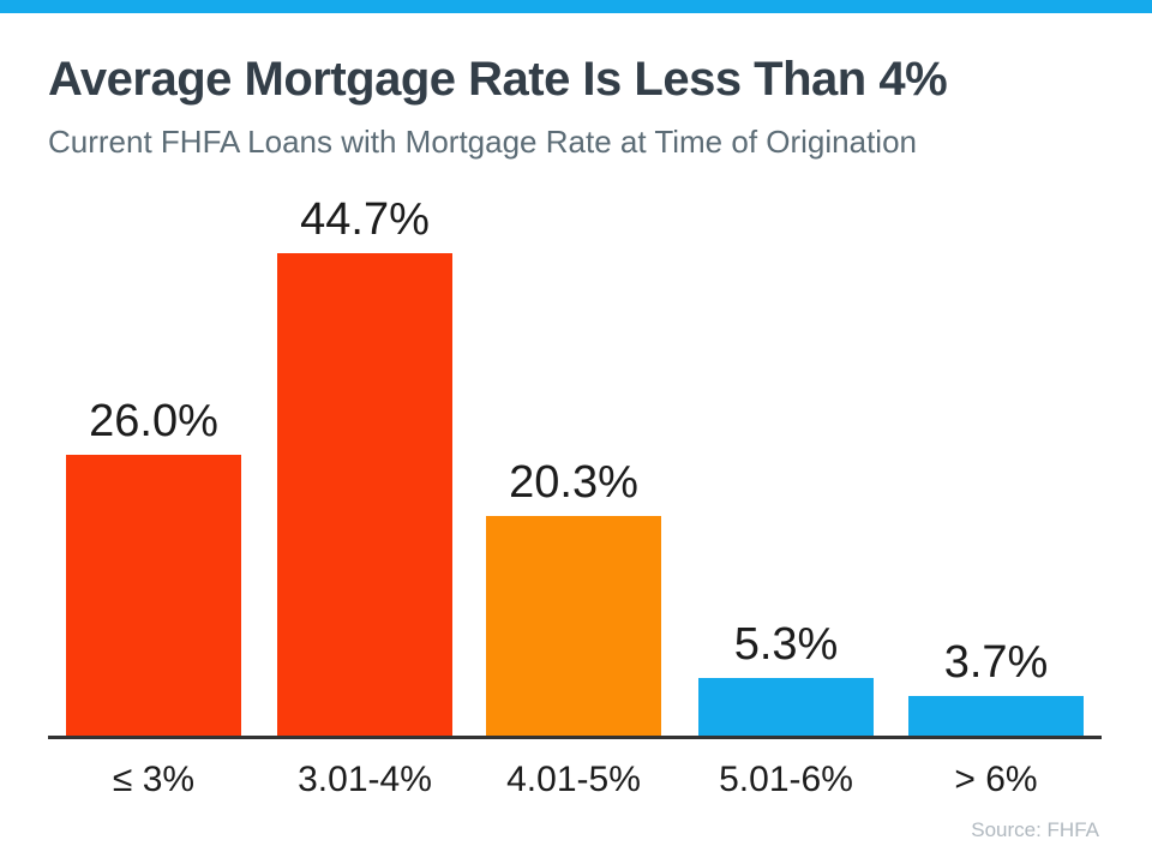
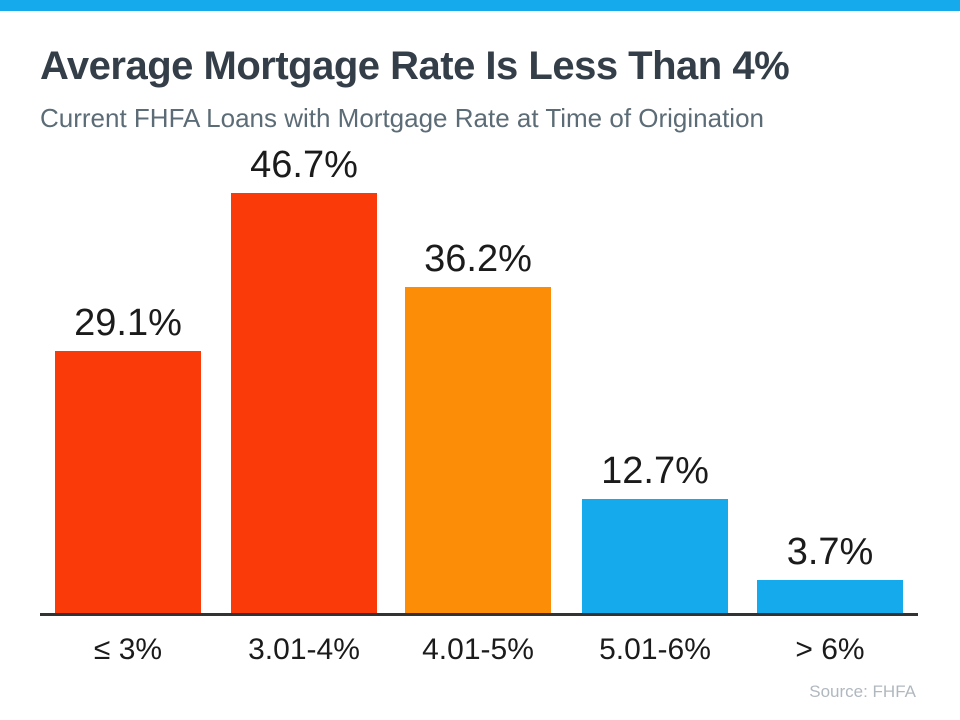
≤ 3%: 26.0% -> 29.1%
3.01-4%: 44.7% -> 46.7%
4.01-5%: 20.3% -> 36.2%
5.01-6%: 5.3% -> 12.7%
